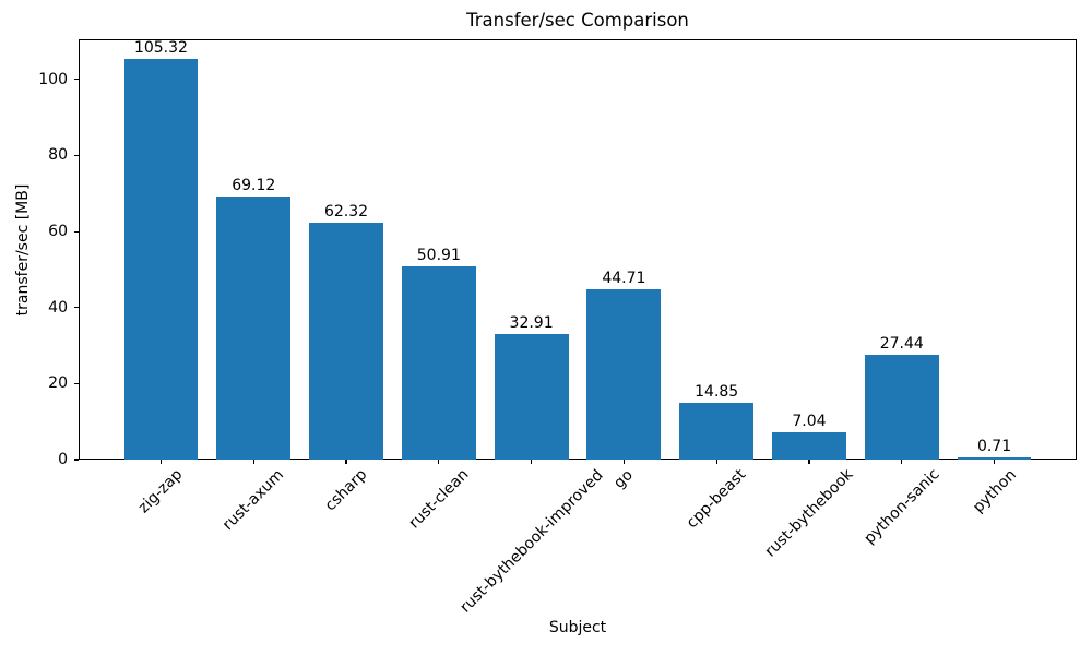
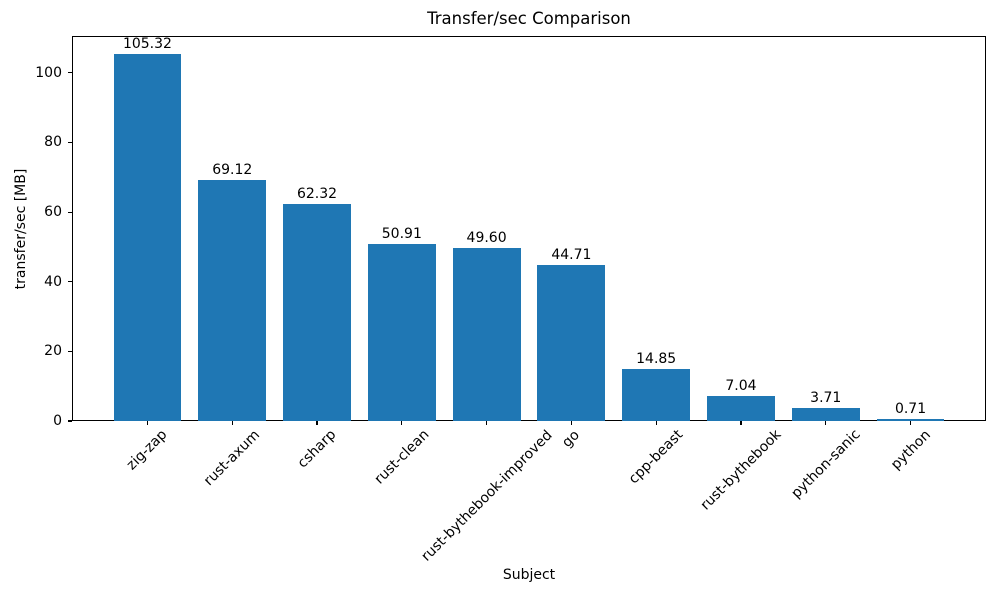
rust-bythebook-improved: 32.91 -> 49.60
python-sanic: 27.44 -> 3.71
